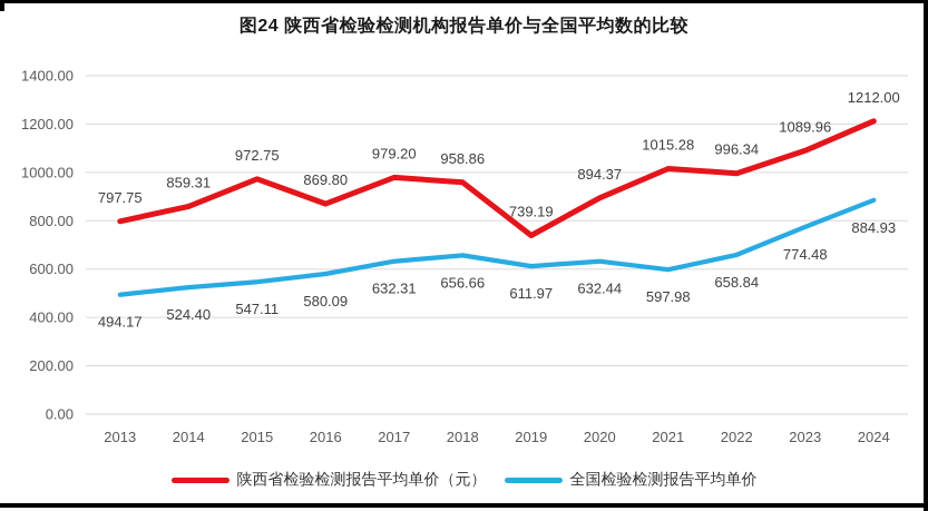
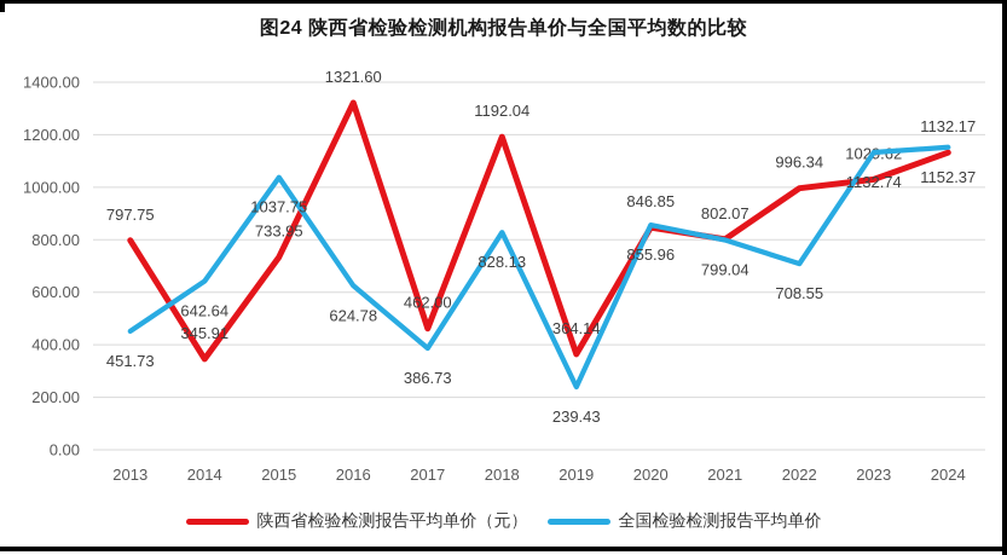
全国检验检测报告平均单价/2013: 494.17 -> 451.73
陕西省检验检测报告平均单价（元）/2014: 859.31 -> 345.91
全国检验检测报告平均单价/2014: 524.40 -> 642.64
陕西省检验检测报告平均单价（元）/2015: 972.75 -> 733.95
全国检验检测报告平均单价/2015: 547.11 -> 1037.75
陕西省检验检测报告平均单价（元）/2016: 869.80 -> 1321.60
全国检验检测报告平均单价/2016: 580.09 -> 624.78
陕西省检验检测报告平均单价（元）/2017: 979.20 -> 462.00
全国检验检测报告平均单价/2017: 632.31 -> 386.73
陕西省检验检测报告平均单价（元）/2018: 958.86 -> 1192.04
全国检验检测报告平均单价/2018: 656.66 -> 828.13
陕西省检验检测报告平均单价（元）/2019: 739.19 -> 364.14
全国检验检测报告平均单价/2019: 611.97 -> 239.43
陕西省检验检测报告平均单价（元）/2020: 894.37 -> 846.85
全国检验检测报告平均单价/2020: 632.44 -> 855.96
陕西省检验检测报告平均单价（元）/2021: 1015.28 -> 802.07
全国检验检测报告平均单价/2021: 597.98 -> 799.04
全国检验检测报告平均单价/2022: 658.84 -> 708.55
陕西省检验检测报告平均单价（元）/2023: 1089.96 -> 1029.62
全国检验检测报告平均单价/2023: 774.48 -> 1132.74
陕西省检验检测报告平均单价（元）/2024: 1212.00 -> 1132.17
全国检验检测报告平均单价/2024: 884.93 -> 1152.37
